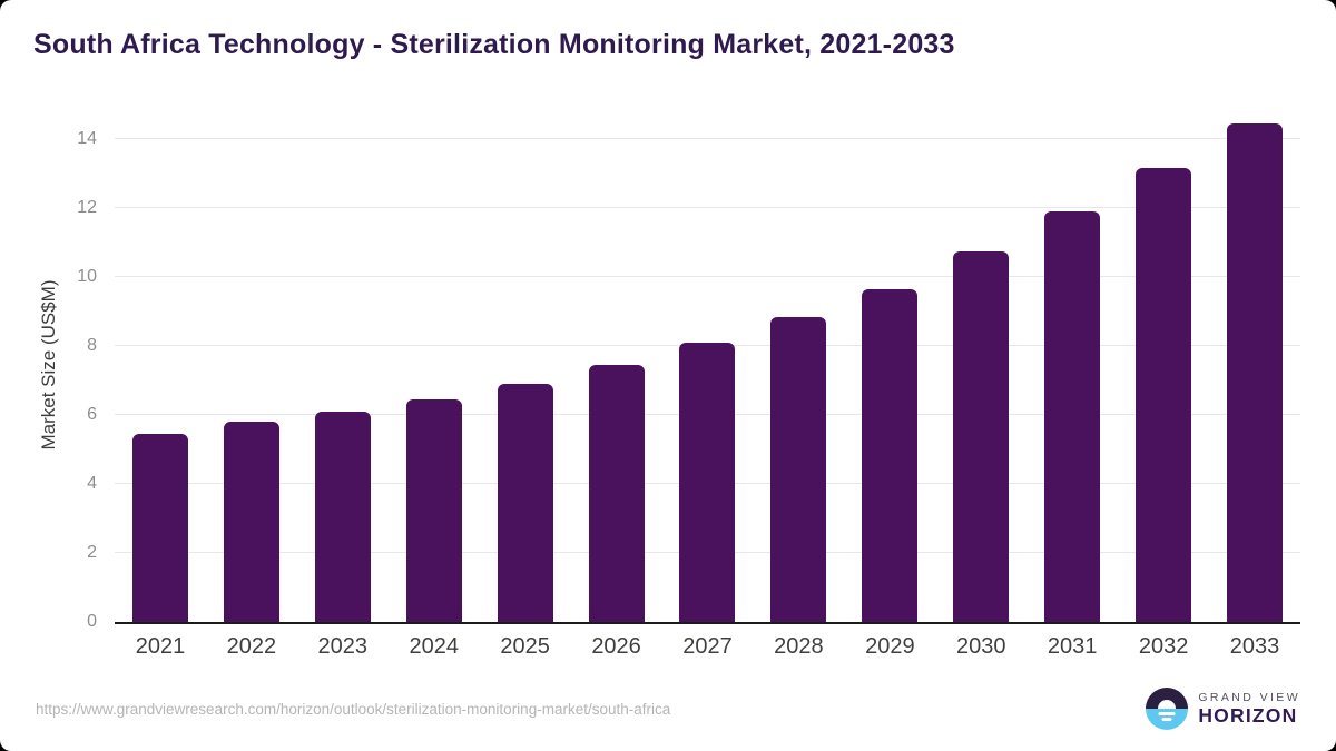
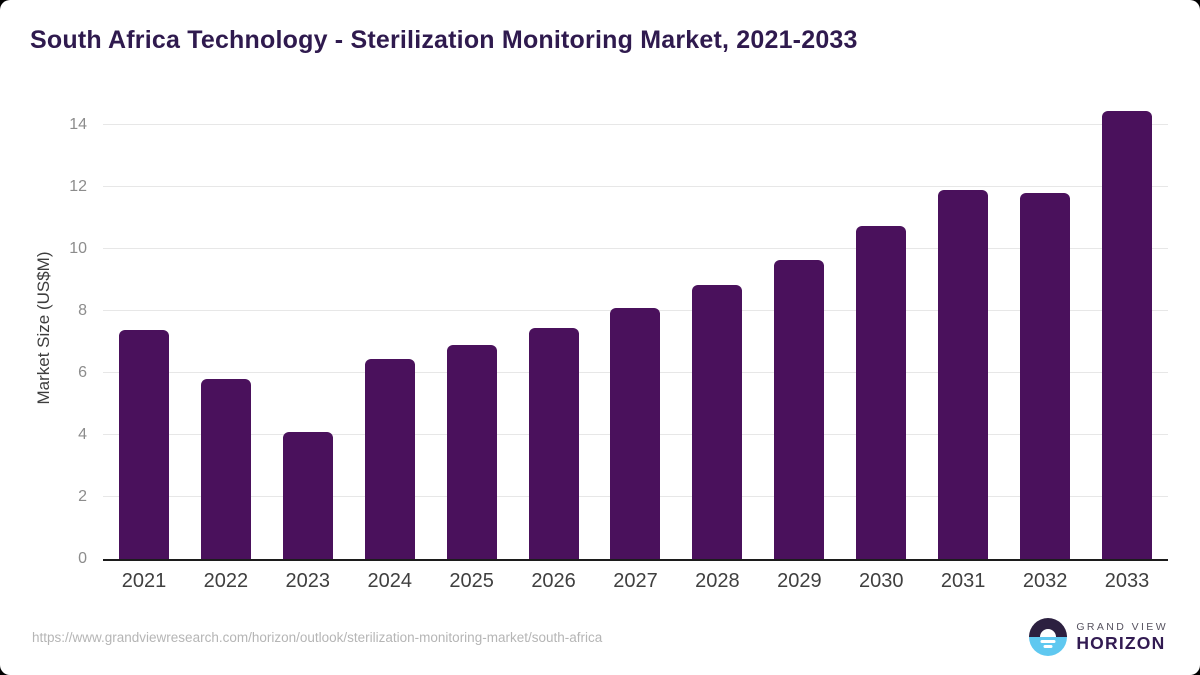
2021: 5.5 -> 7.4
2023: 6.1 -> 4.1
2032: 13.2 -> 11.8
